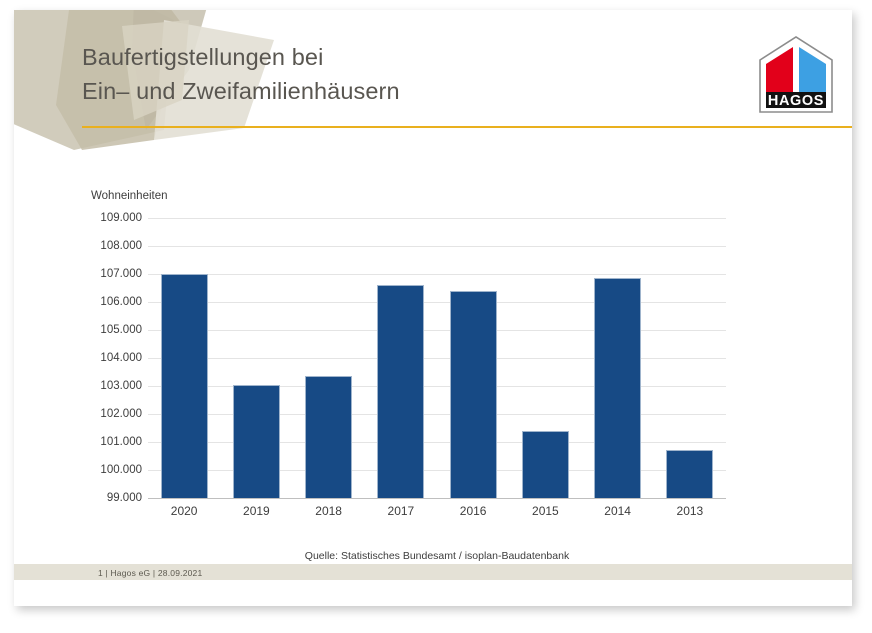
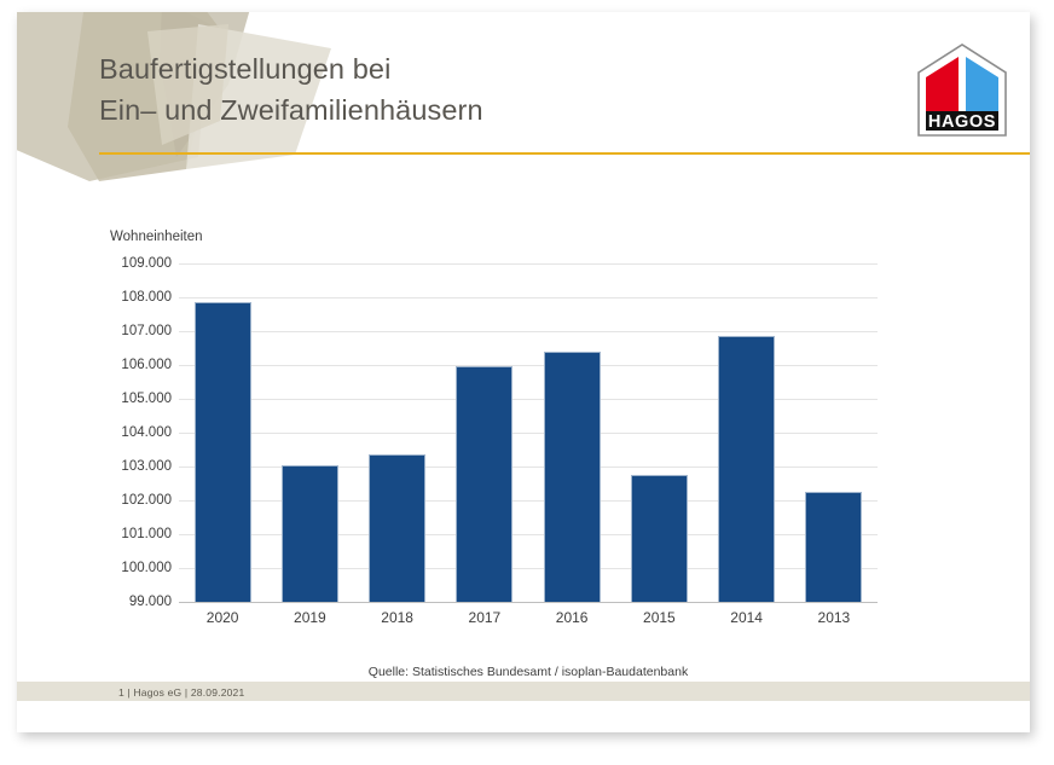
2020: 107000 -> 107800
2017: 106600 -> 106000
2015: 101400 -> 102800
2013: 100700 -> 102200
